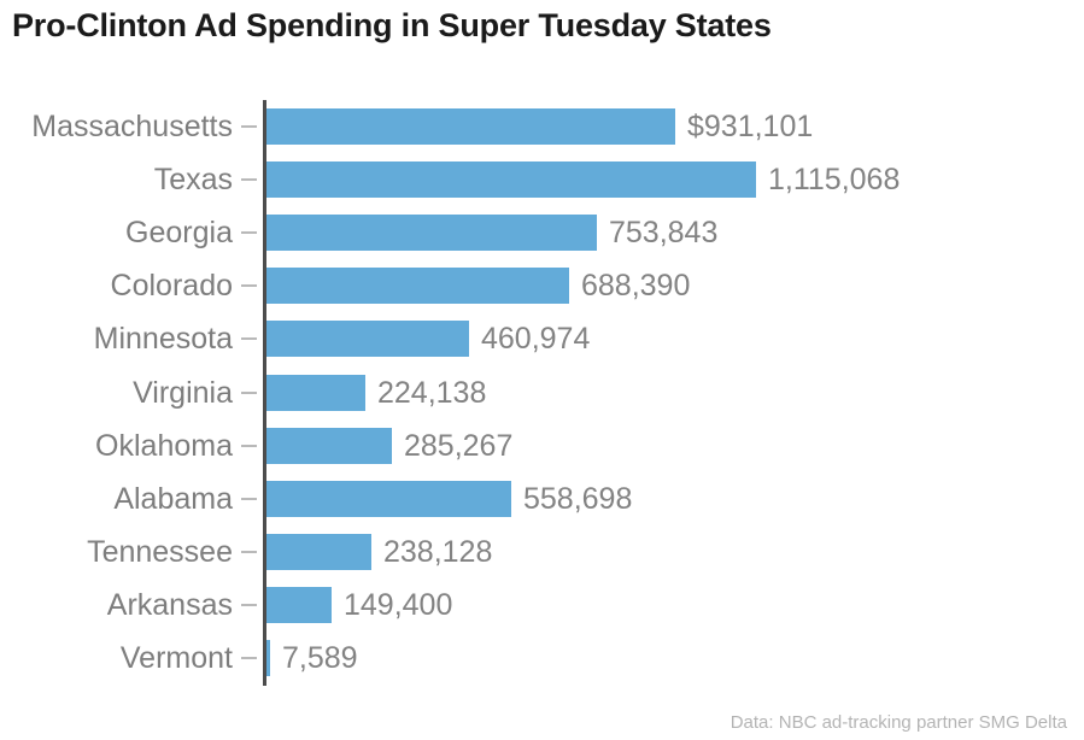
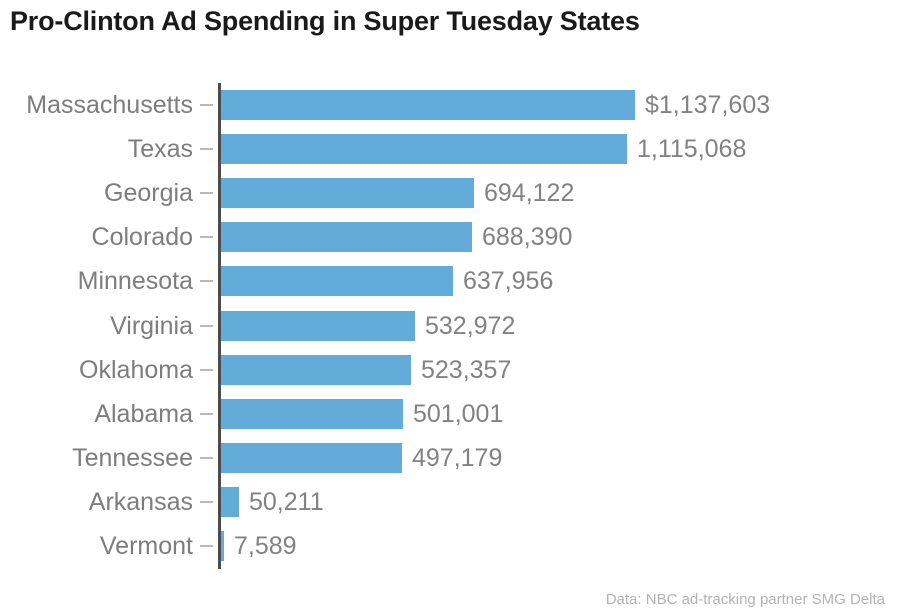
Massachusetts: $931,101 -> $1,137,603
Georgia: 753,843 -> 694,122
Minnesota: 460,974 -> 637,956
Virginia: 224,138 -> 532,972
Oklahoma: 285,267 -> 523,357
Alabama: 558,698 -> 501,001
Tennessee: 238,128 -> 497,179
Arkansas: 149,400 -> 50,211
